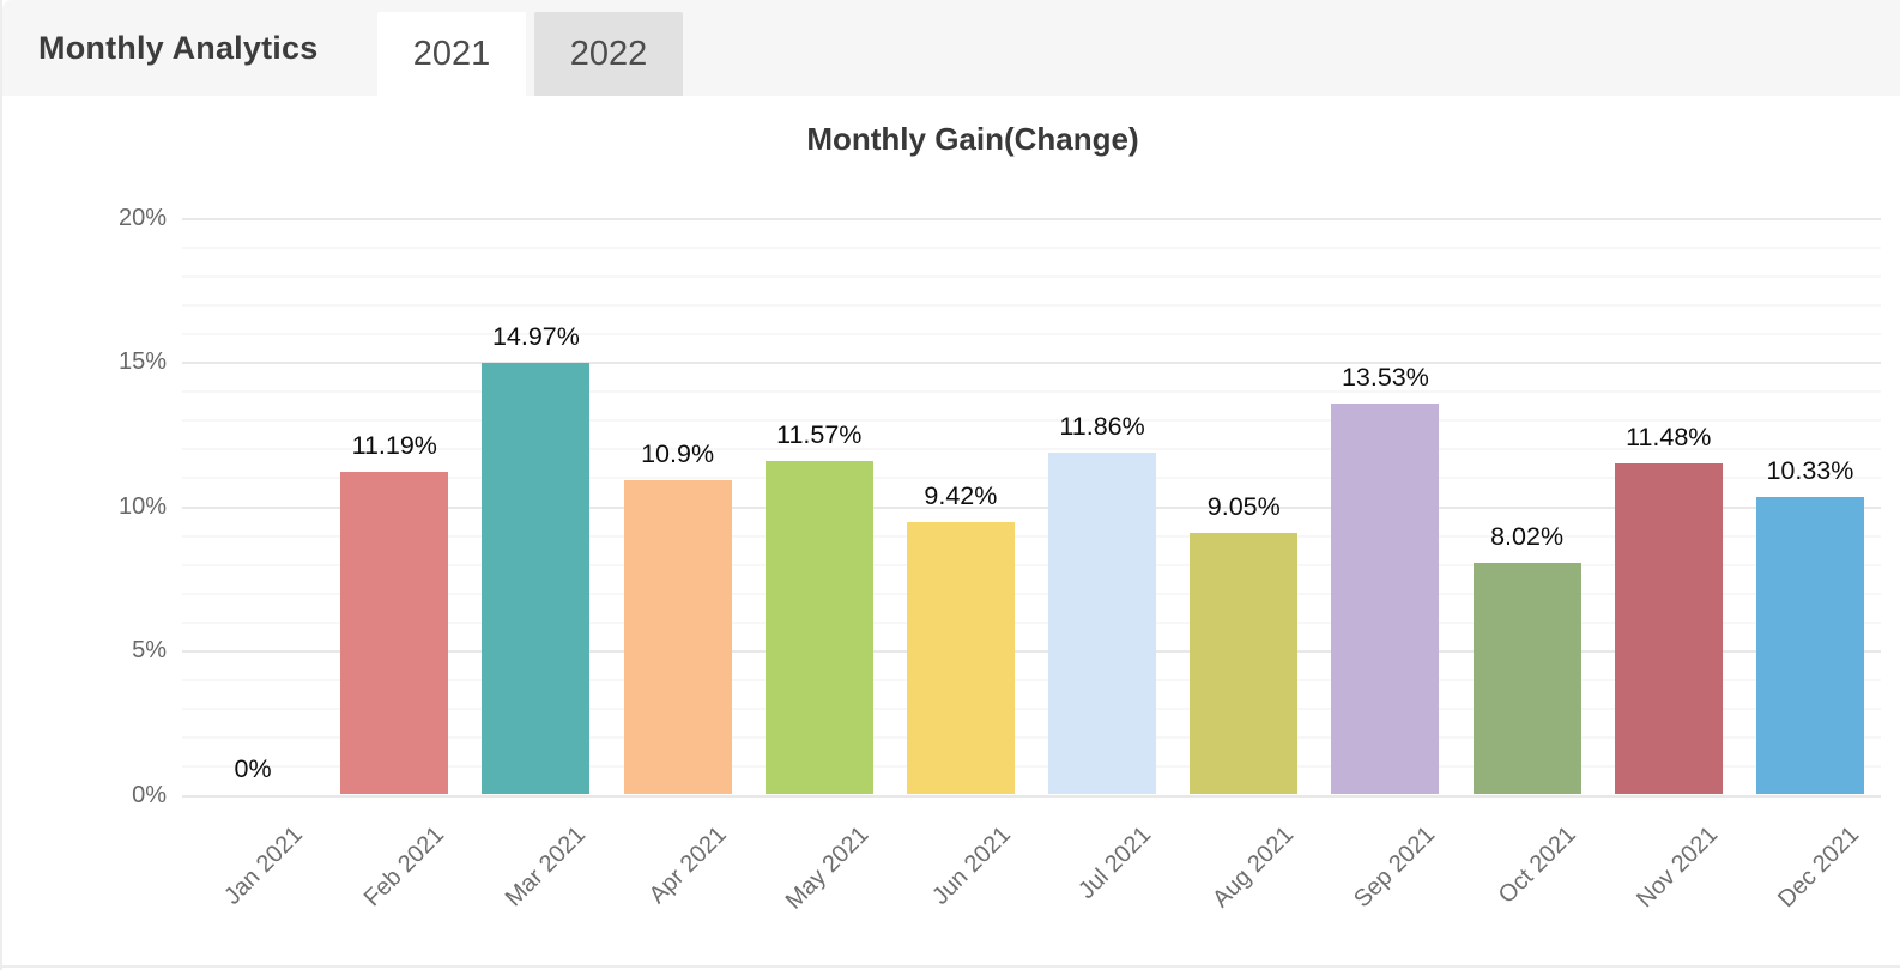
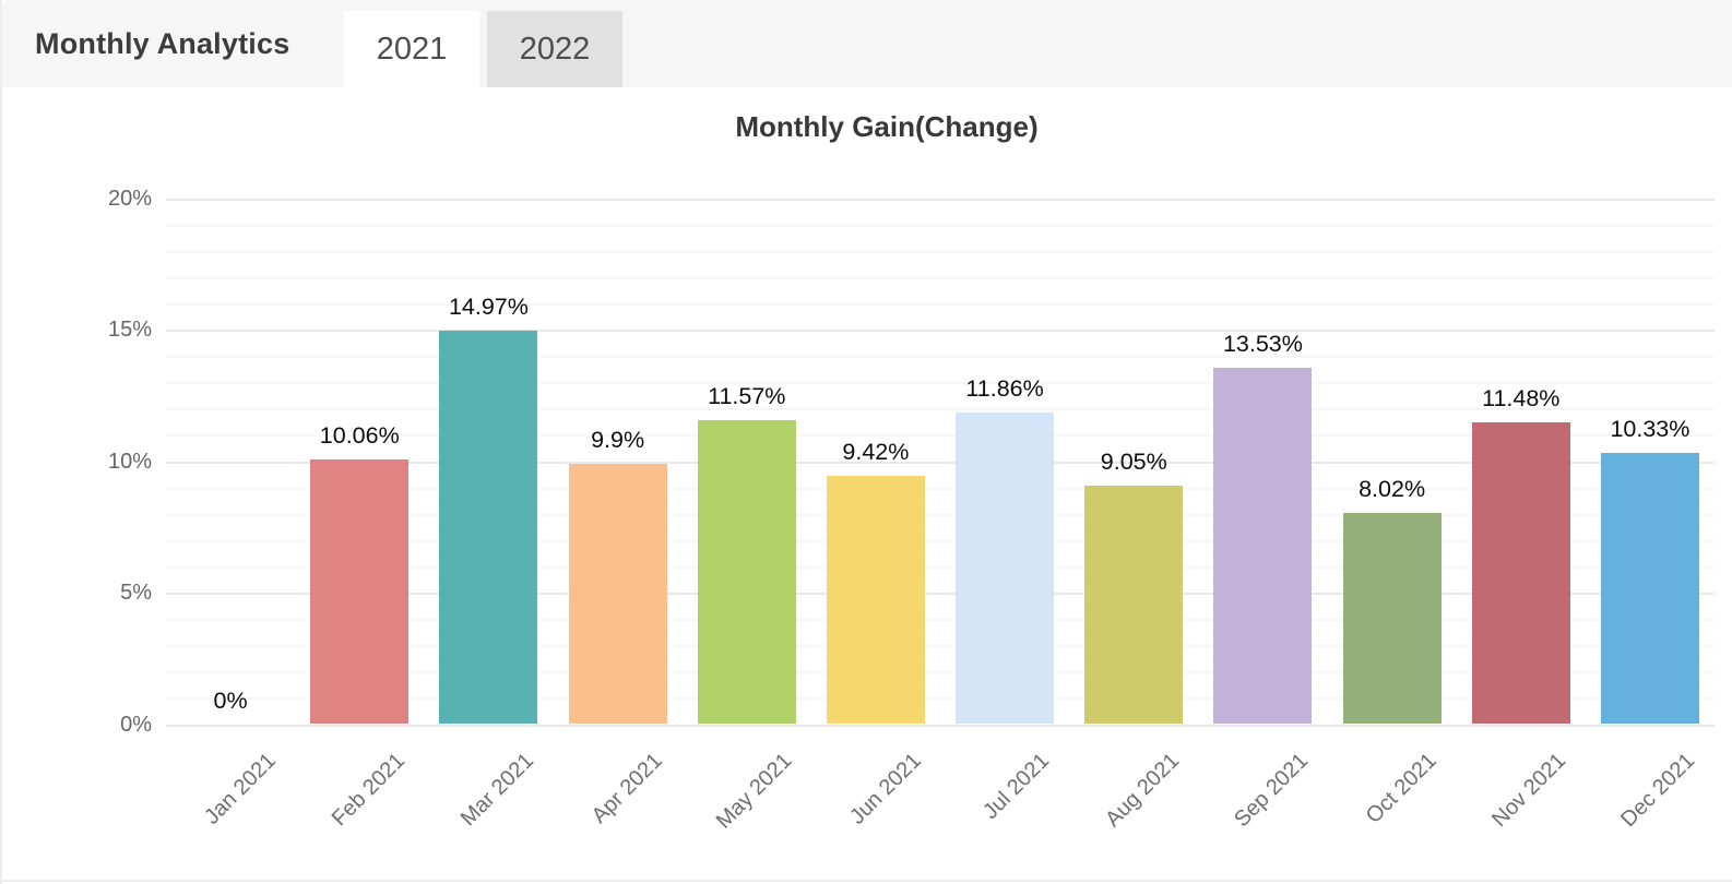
Feb 2021: 11.19% -> 10.06%
Apr 2021: 10.9% -> 9.9%
